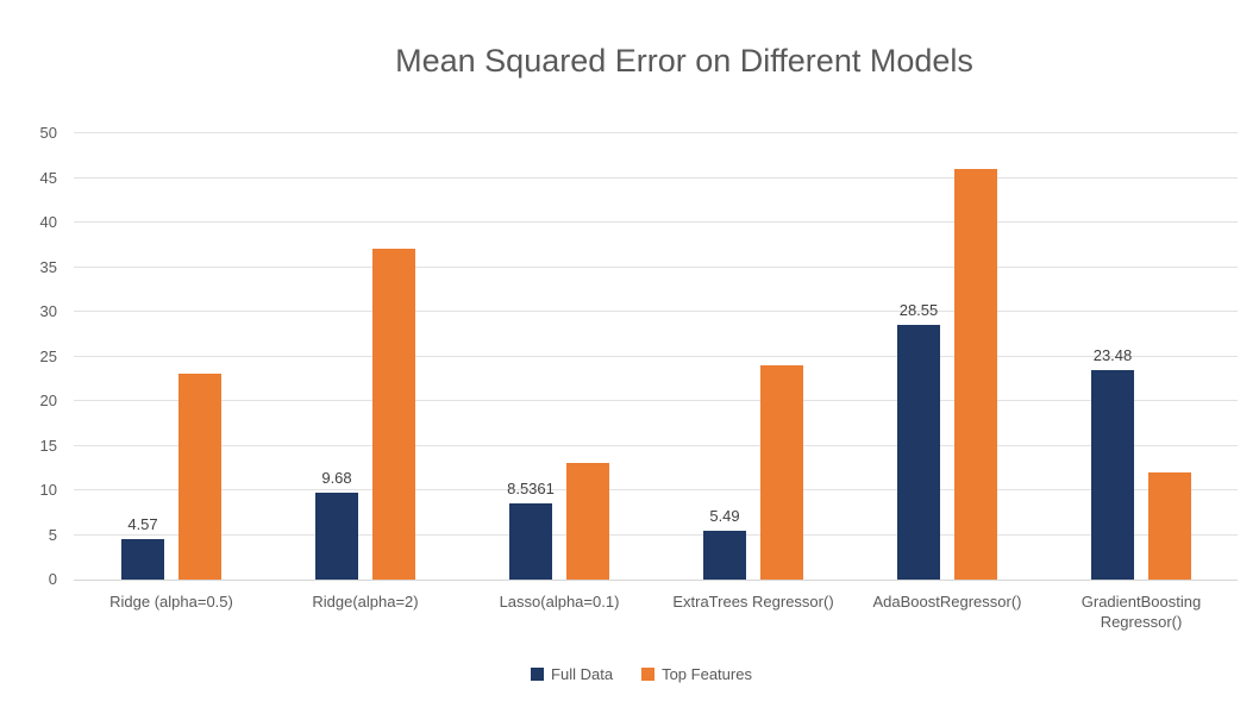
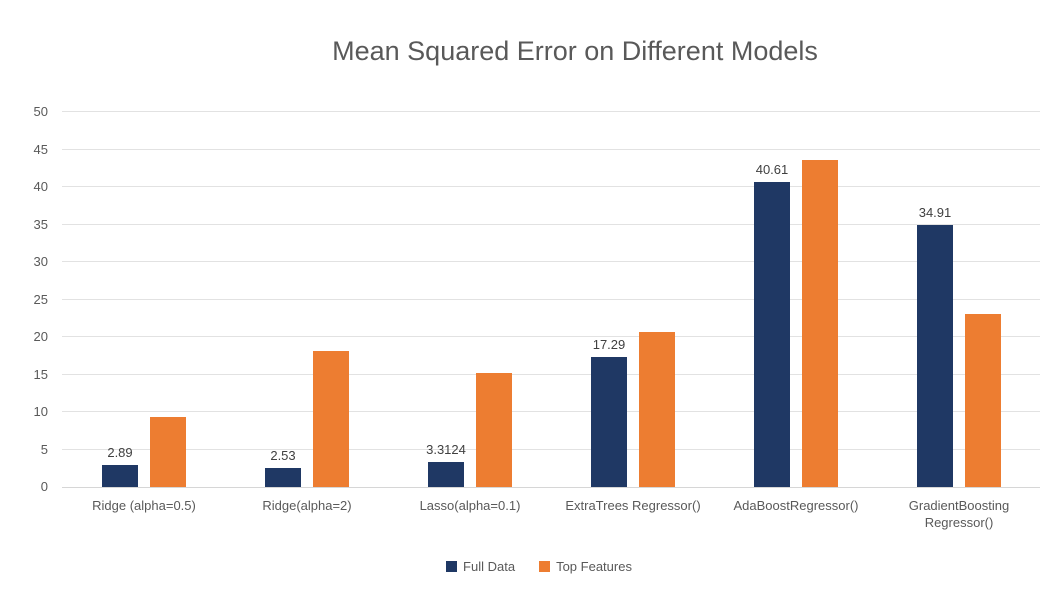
Full Data/Ridge (alpha=0.5): 4.57 -> 2.89
Top Features/Ridge (alpha=0.5): 23 -> 9
Full Data/Ridge(alpha=2): 9.68 -> 2.53
Top Features/Ridge(alpha=2): 37 -> 18
Full Data/Lasso(alpha=0.1): 8.5361 -> 3.3124
Top Features/Lasso(alpha=0.1): 13 -> 15
Full Data/ExtraTrees Regressor(): 5.49 -> 17.29
Top Features/ExtraTrees Regressor(): 24 -> 21
Full Data/AdaBoostRegressor(): 28.55 -> 40.61
Top Features/AdaBoostRegressor(): 46 -> 44
Full Data/GradientBoosting Regressor(): 23.48 -> 34.91
Top Features/GradientBoosting Regressor(): 12 -> 23
